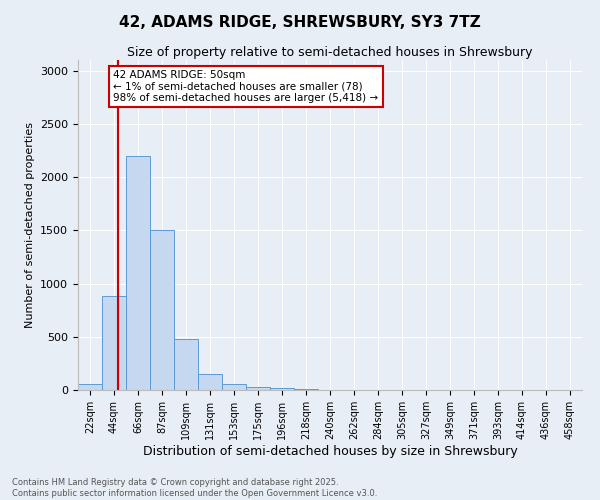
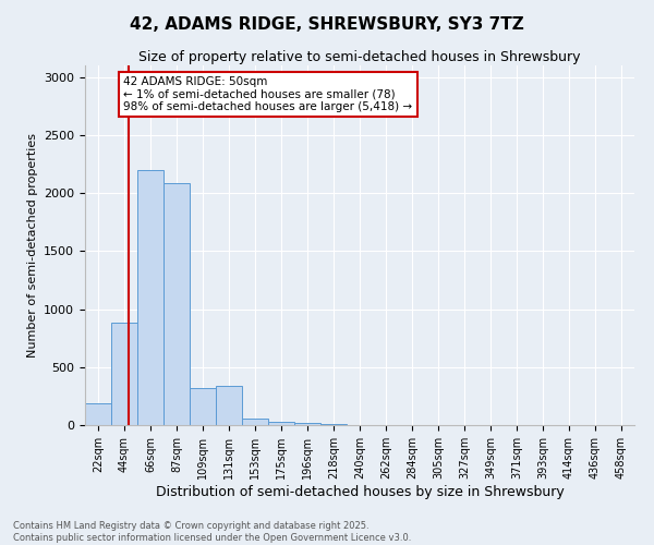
22sqm: 60 -> 190
87sqm: 1500 -> 2090
109sqm: 480 -> 320
131sqm: 150 -> 340
